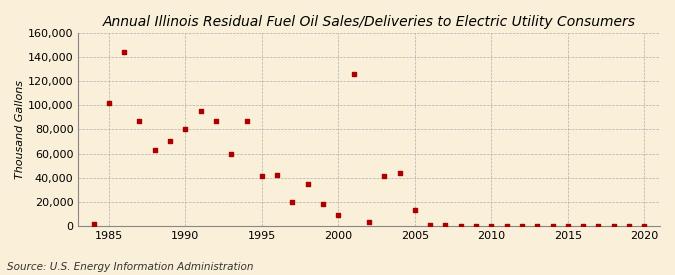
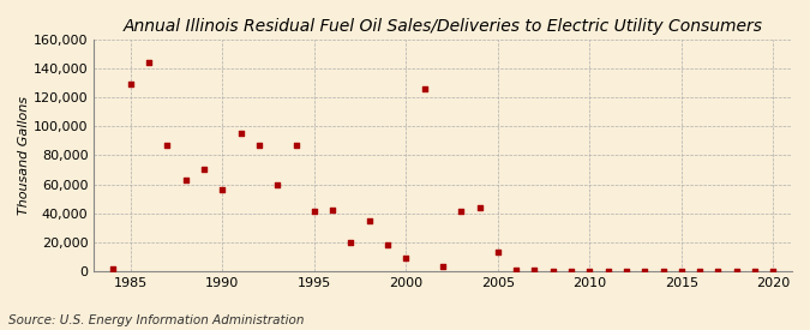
1985: 102,000 -> 129,000
1990: 80,000 -> 56,000
